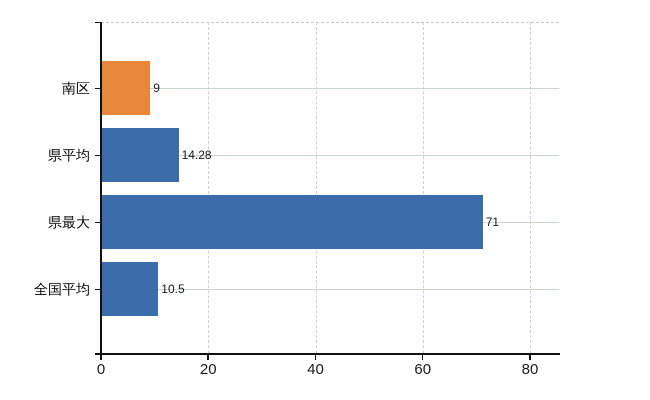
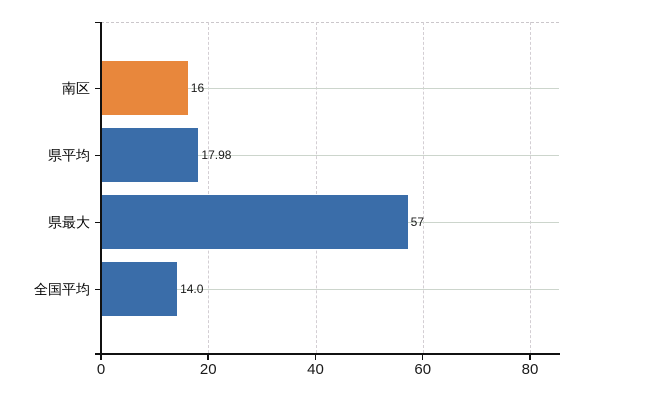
南区: 9 -> 16
県平均: 14.28 -> 17.98
県最大: 71 -> 57
全国平均: 10.5 -> 14.0
